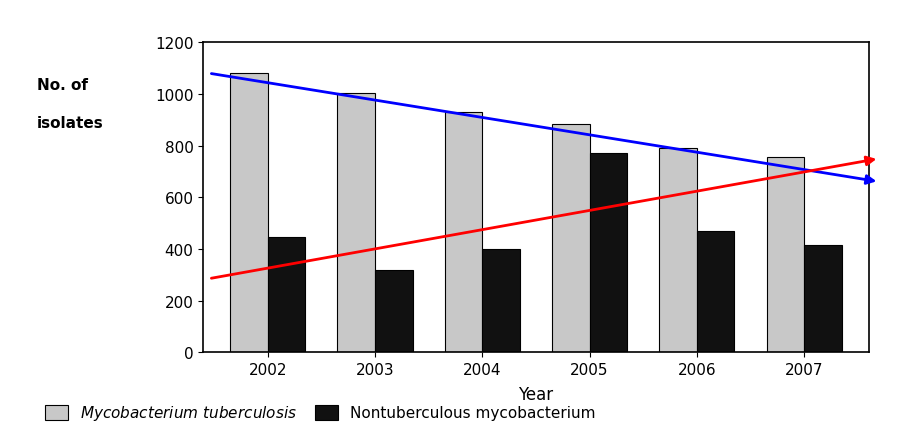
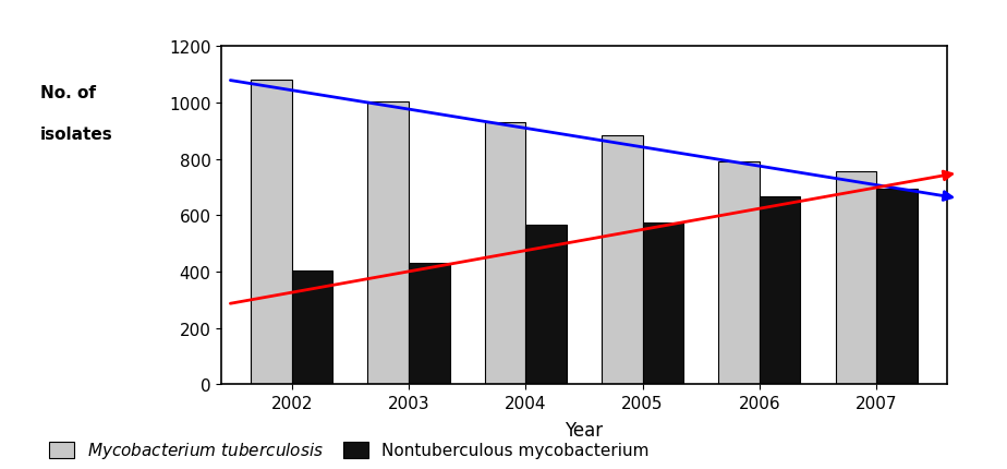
Nontuberculous mycobacterium/2002: 445 -> 405
Nontuberculous mycobacterium/2003: 320 -> 430
Nontuberculous mycobacterium/2004: 400 -> 565
Nontuberculous mycobacterium/2005: 770 -> 575
Nontuberculous mycobacterium/2006: 470 -> 665
Nontuberculous mycobacterium/2007: 415 -> 695
